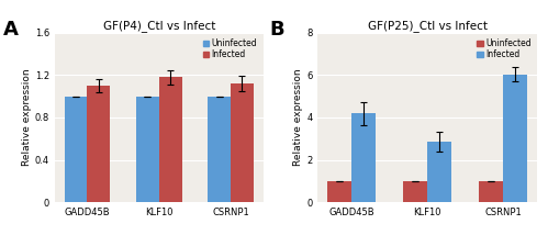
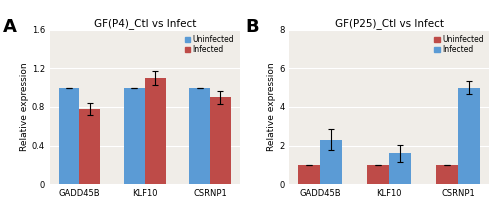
GF(P4)_Ctl vs Infect/Infected/GADD45B: 1.10 -> 0.78
GF(P4)_Ctl vs Infect/Infected/KLF10: 1.18 -> 1.10
GF(P4)_Ctl vs Infect/Infected/CSRNP1: 1.12 -> 0.90
GF(P25)_Ctl vs Infect/Infected/GADD45B: 4.2 -> 2.3
GF(P25)_Ctl vs Infect/Infected/KLF10: 2.9 -> 1.6
GF(P25)_Ctl vs Infect/Infected/CSRNP1: 6.0 -> 5.0
